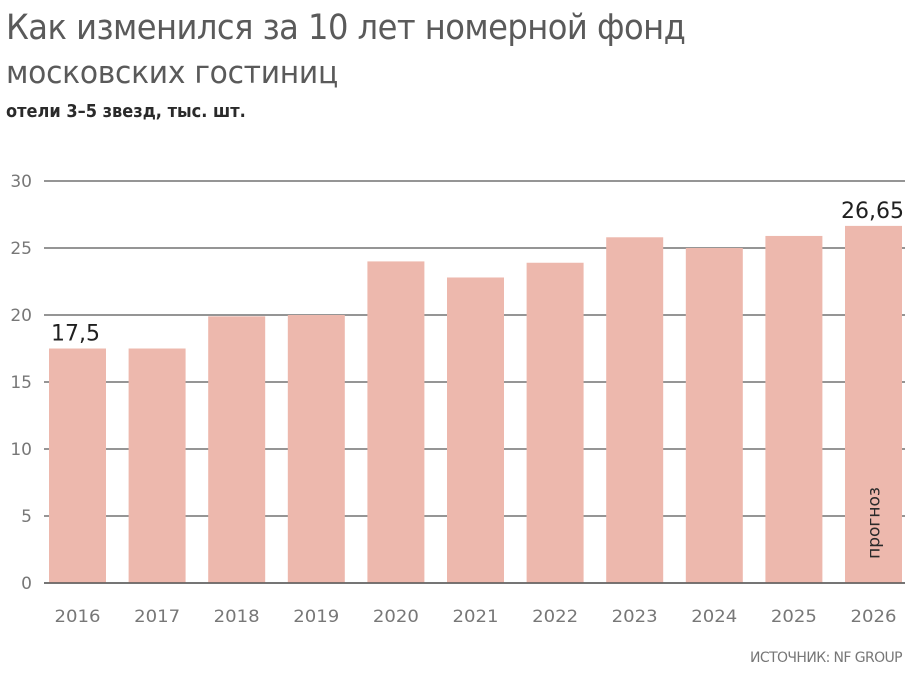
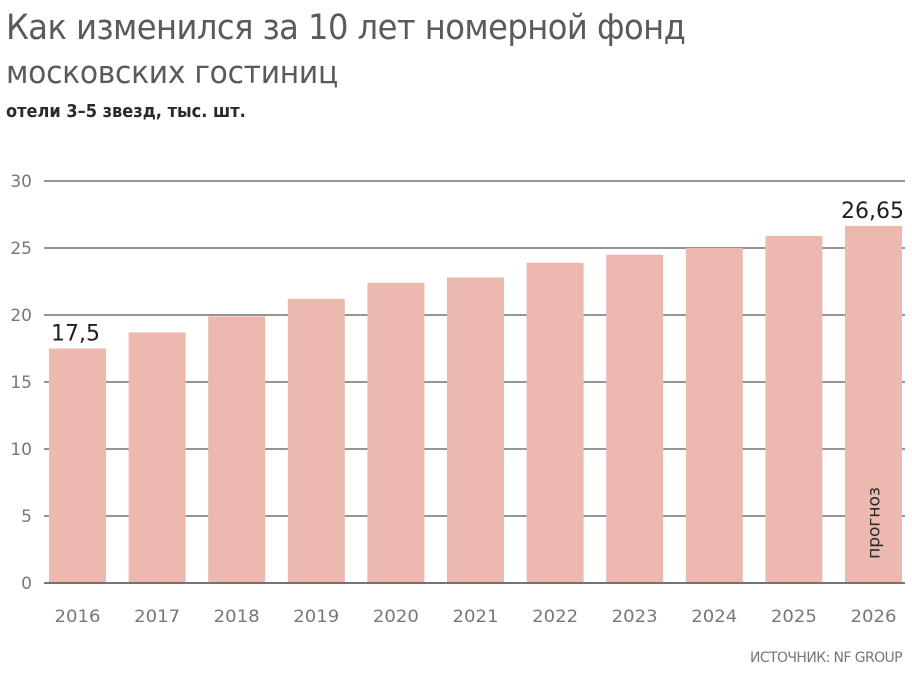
2017: 17.5 -> 18.7
2019: 20.0 -> 21.2
2020: 24.0 -> 22.4
2023: 25.8 -> 24.5
